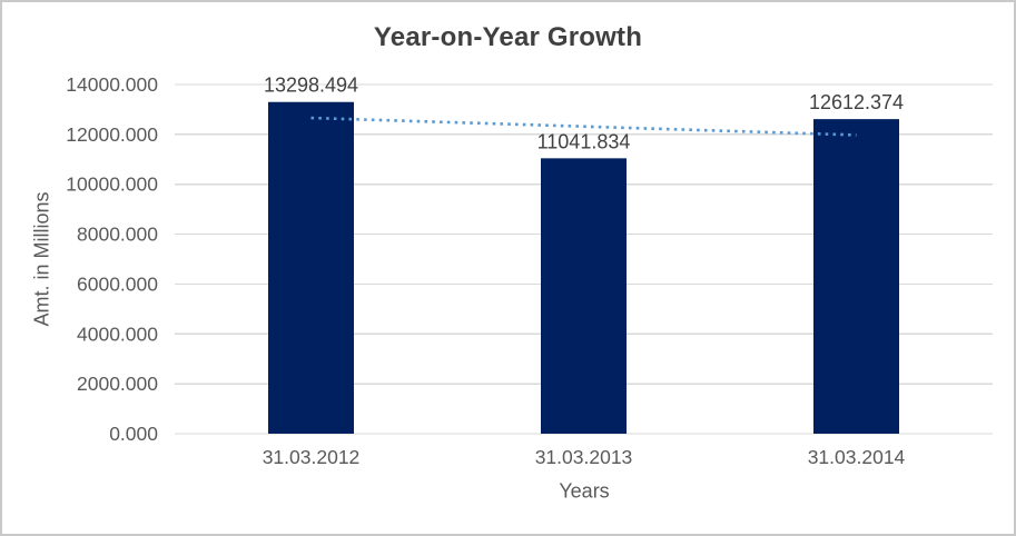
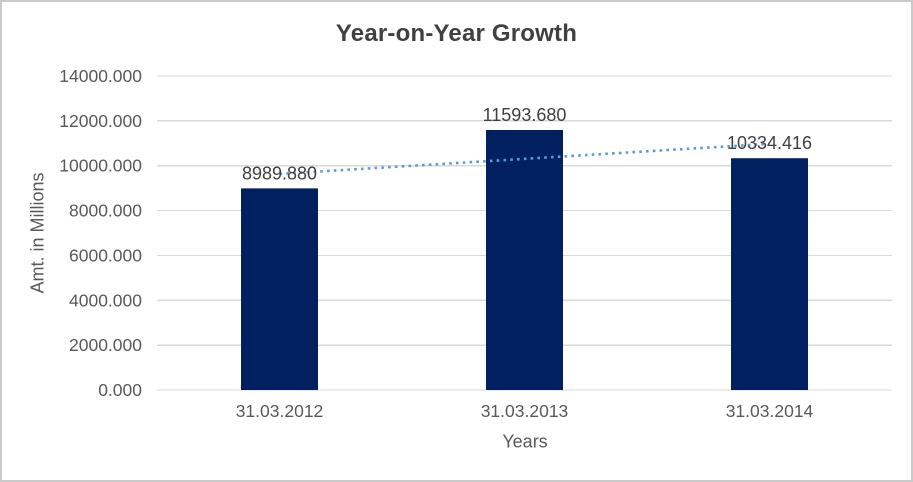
31.03.2012: 13298.494 -> 8989.880
31.03.2013: 11041.834 -> 11593.680
31.03.2014: 12612.374 -> 10334.416
